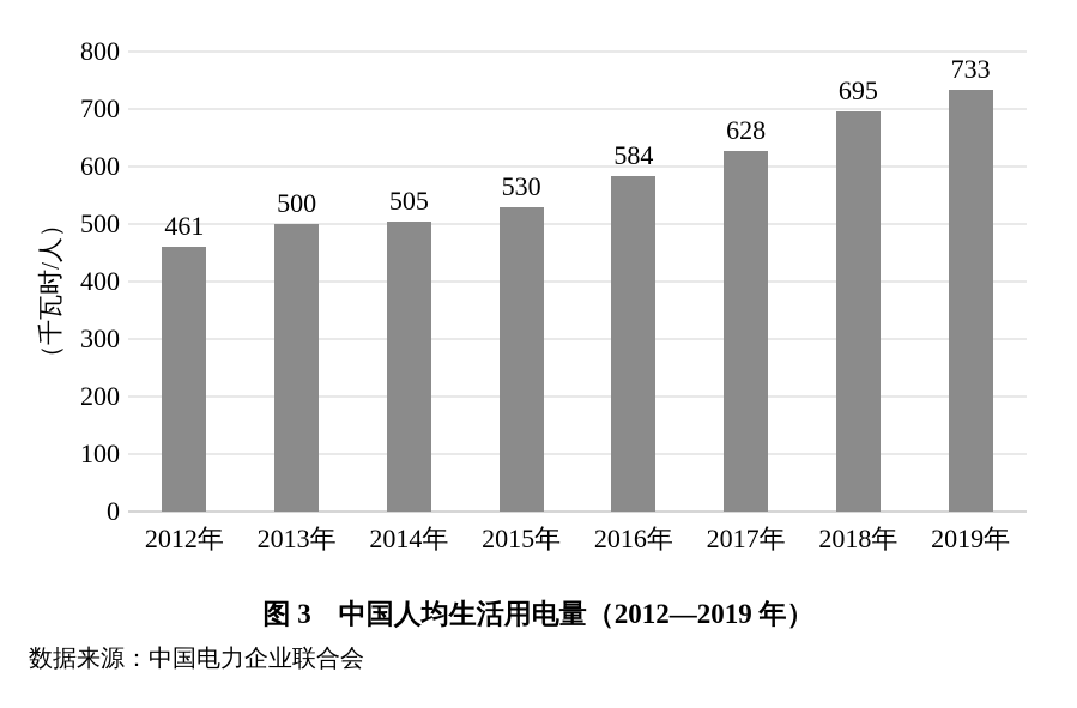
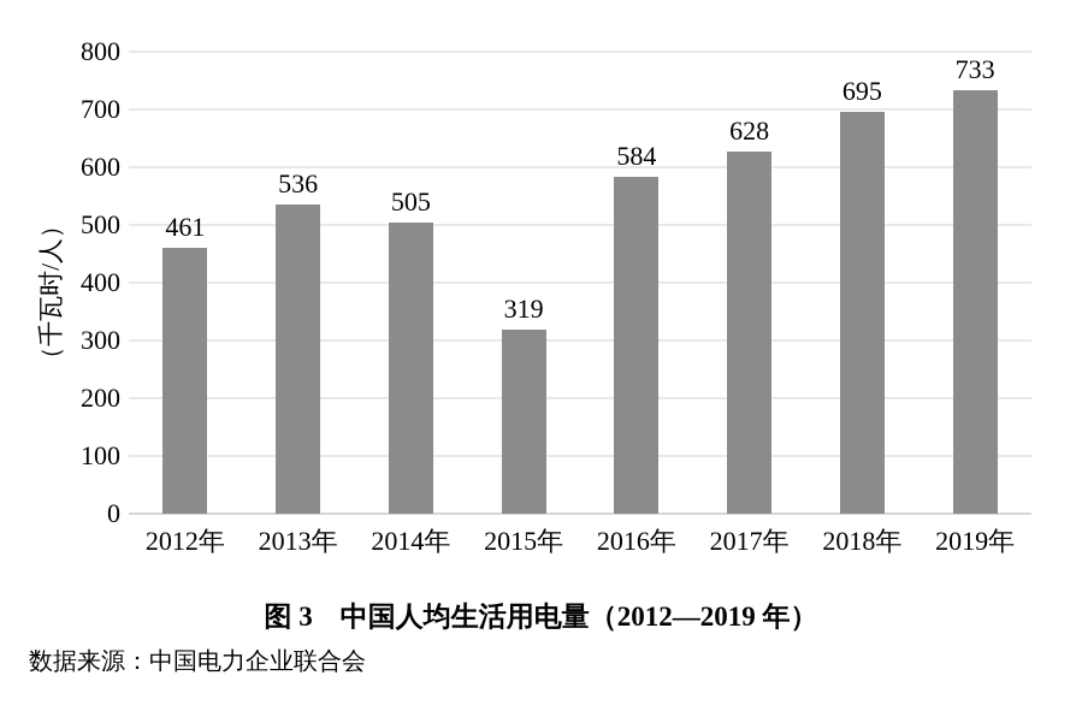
2013年: 500 -> 536
2015年: 530 -> 319
